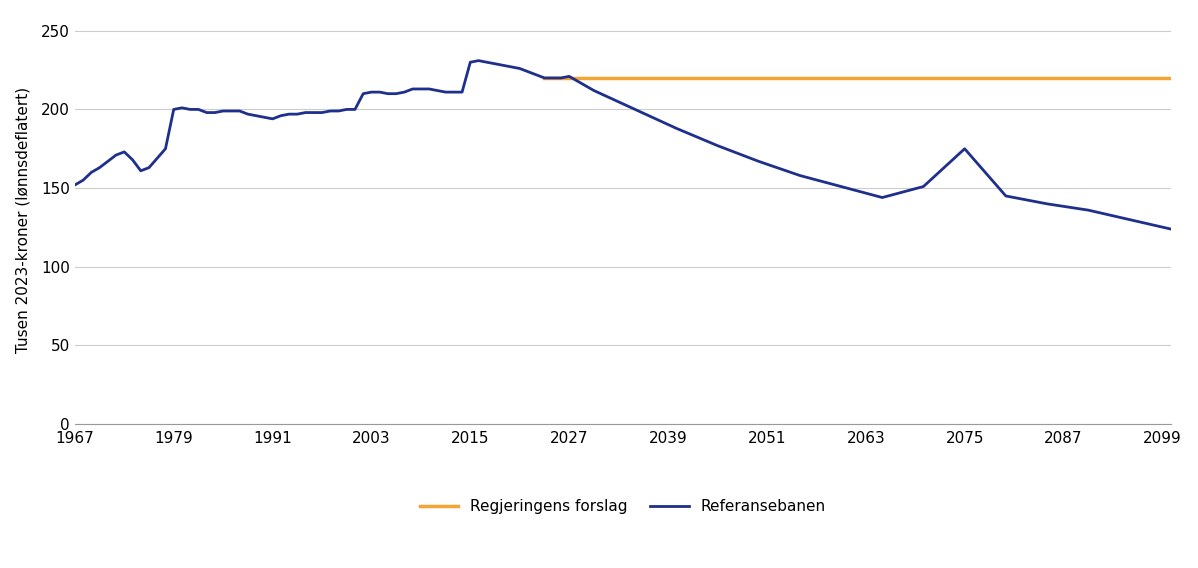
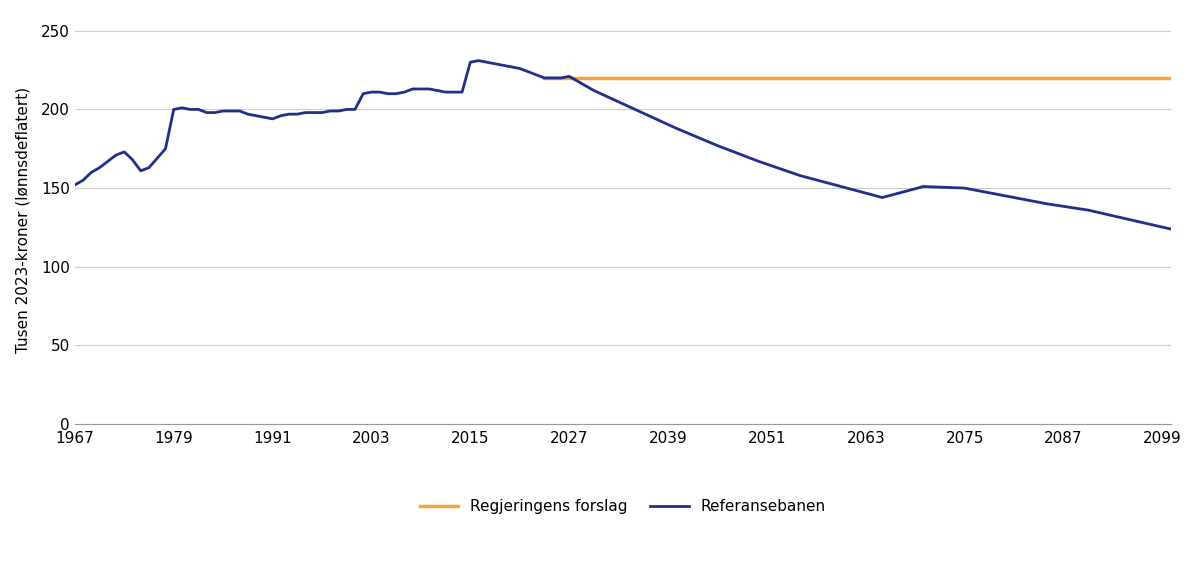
2075: 175 -> 150
